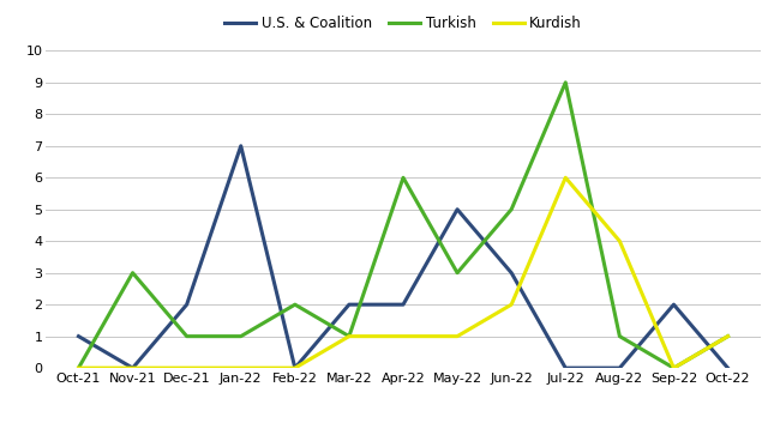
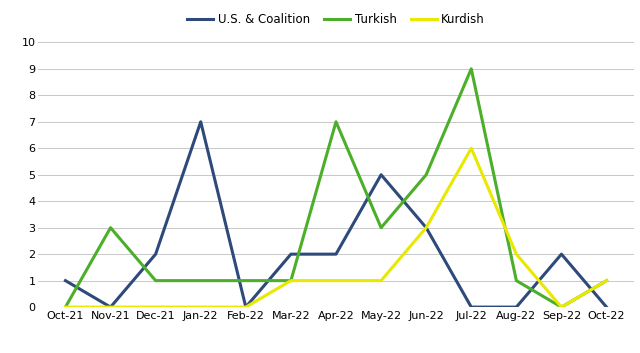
Turkish/Feb-22: 2 -> 1
Turkish/Apr-22: 6 -> 7
Kurdish/Jun-22: 2 -> 3
Kurdish/Aug-22: 4 -> 2
